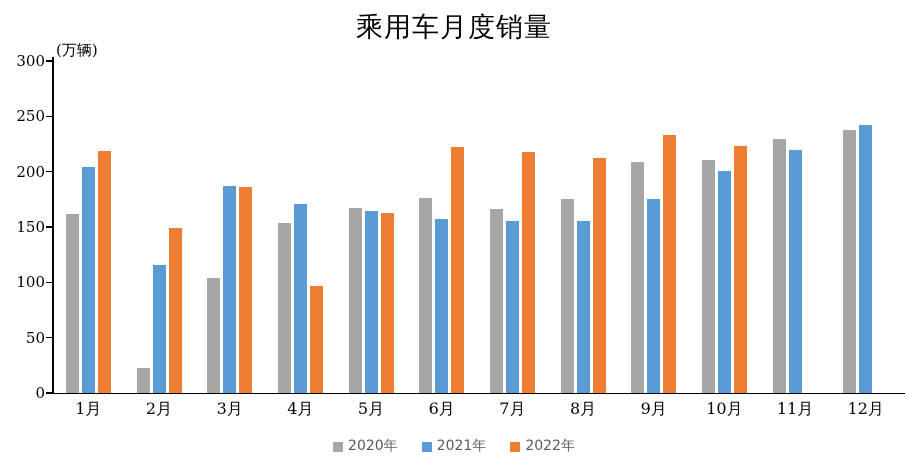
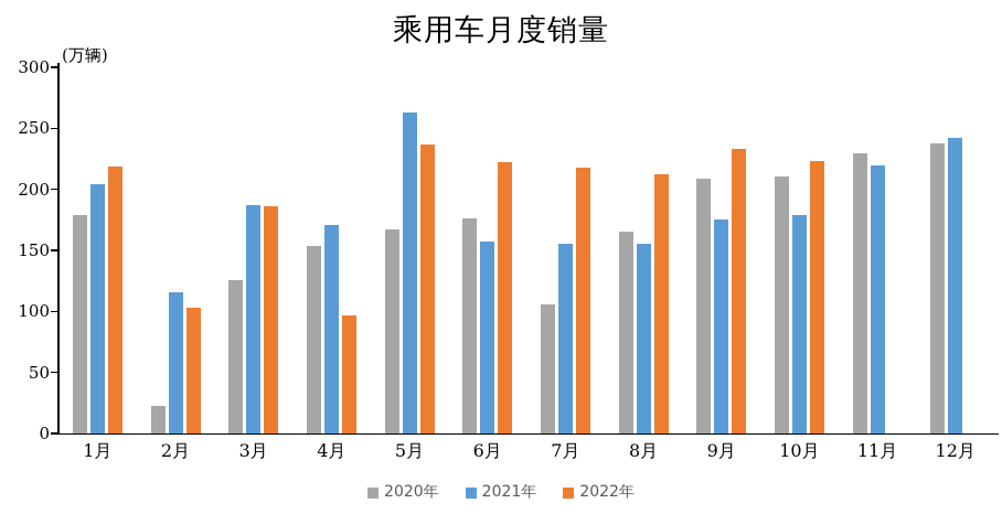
2020年/1月: 161 -> 179
2022年/2月: 149 -> 103
2020年/3月: 104 -> 126
2021年/5月: 165 -> 263
2022年/5月: 162 -> 237
2020年/7月: 166 -> 106
2020年/8月: 176 -> 165
2021年/10月: 200 -> 179
